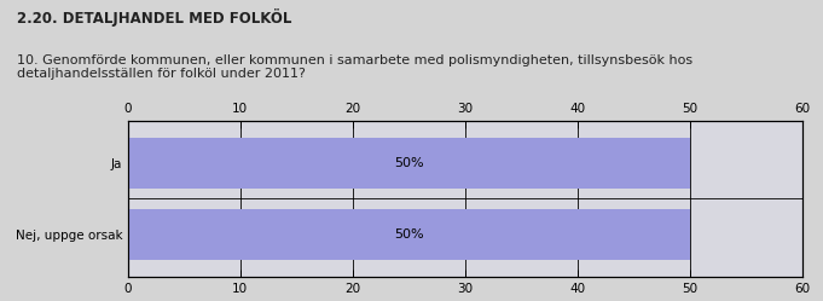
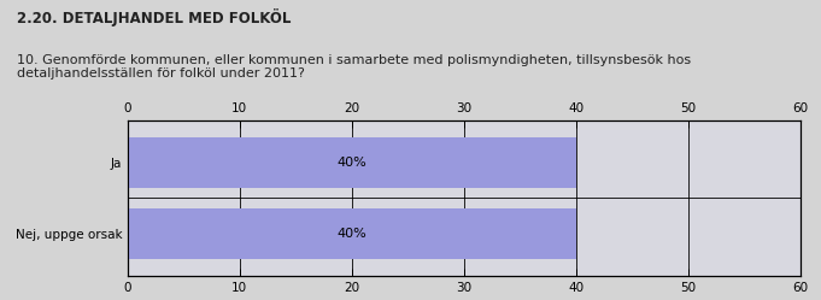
Ja: 50% -> 40%
Nej, uppge orsak: 50% -> 40%
